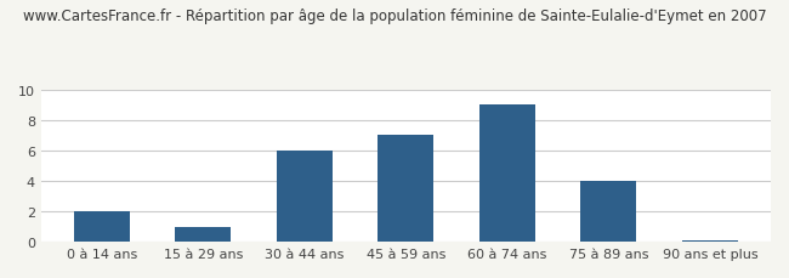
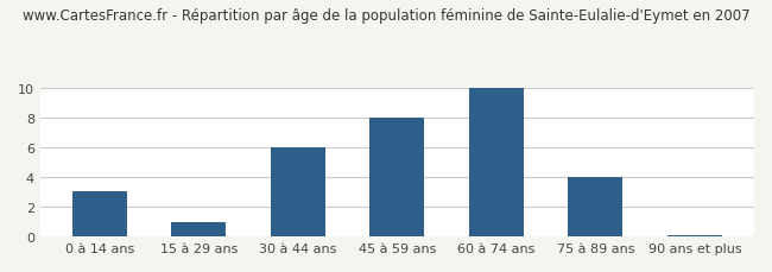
0 à 14 ans: 2.0 -> 3.0
45 à 59 ans: 7.0 -> 8.0
60 à 74 ans: 9.0 -> 10.0
